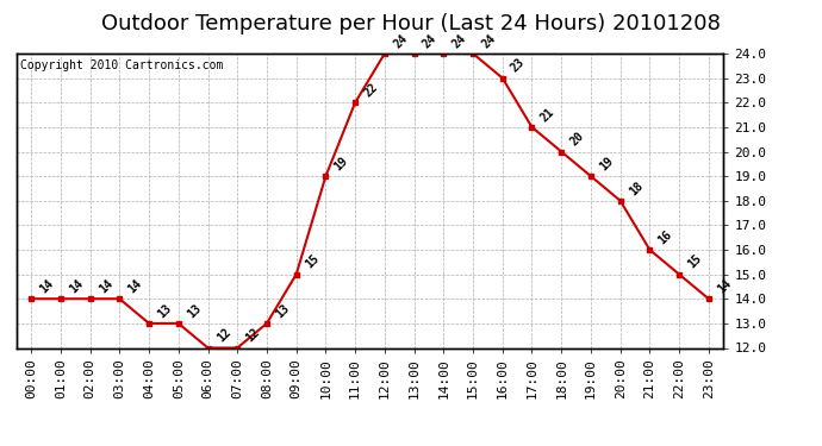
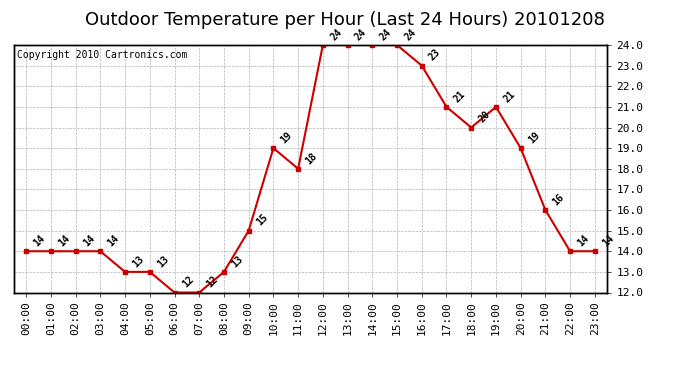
11:00: 22 -> 18
19:00: 19 -> 21
20:00: 18 -> 19
22:00: 15 -> 14
